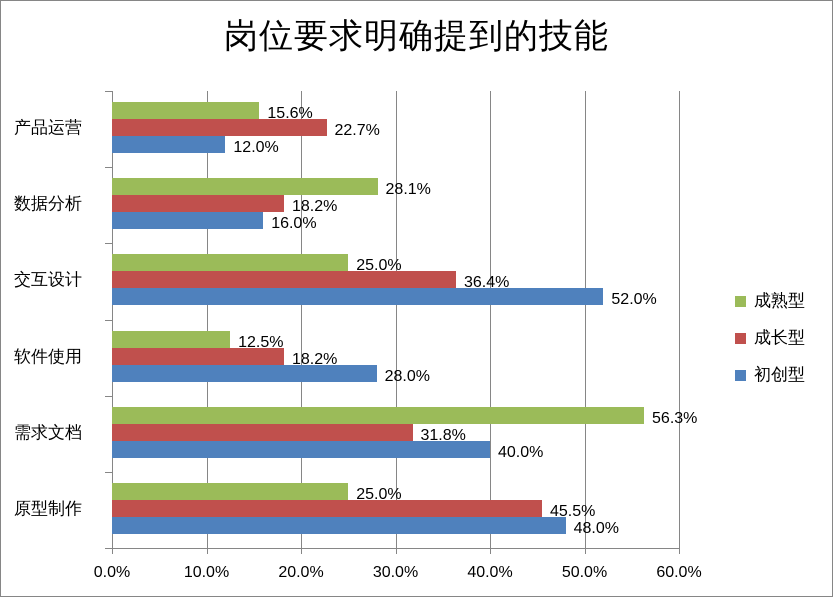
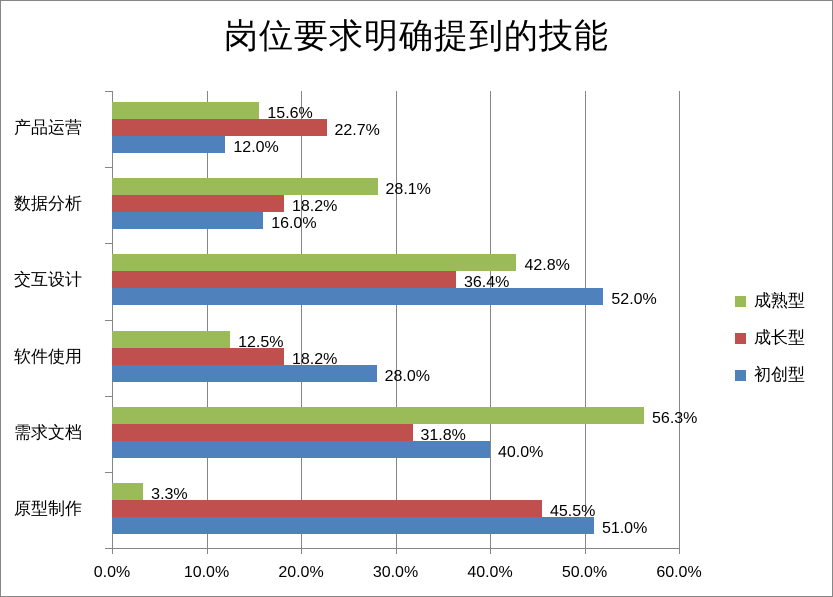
成熟型/交互设计: 25.0% -> 42.8%
成熟型/原型制作: 25.0% -> 3.3%
初创型/原型制作: 48.0% -> 51.0%
